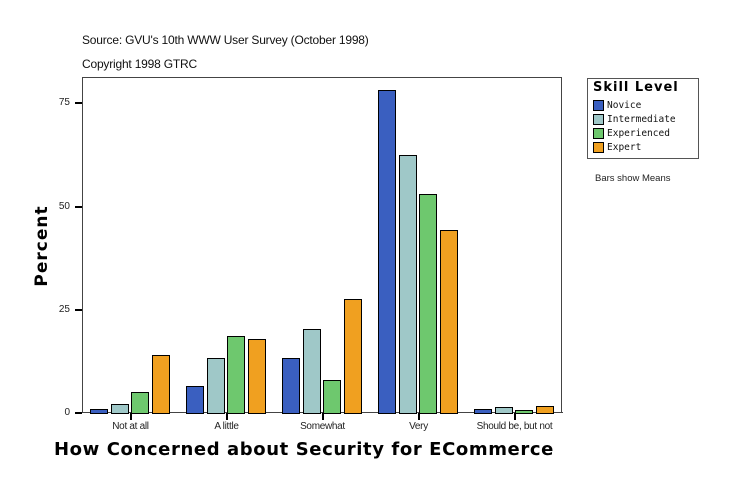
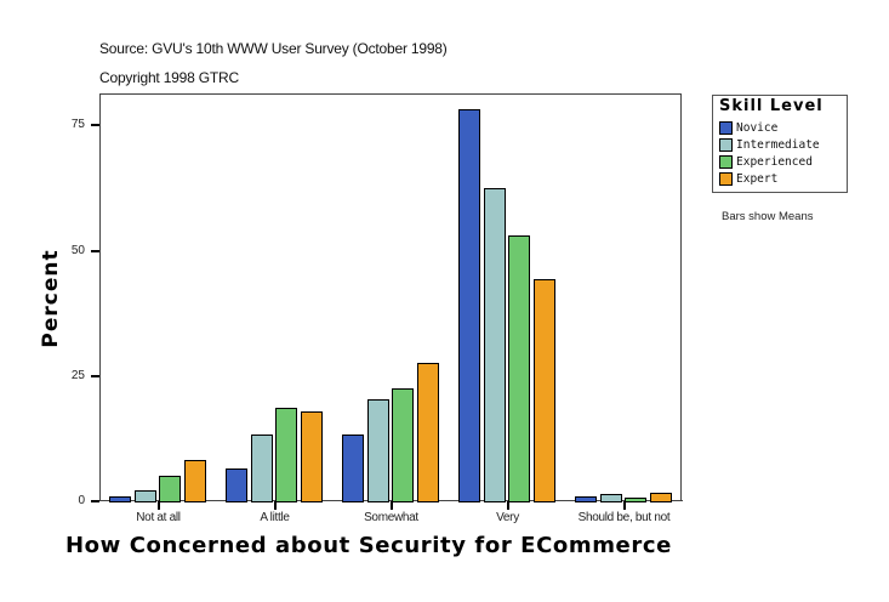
Expert/Not at all: 14 -> 8
Experienced/Somewhat: 8 -> 22
